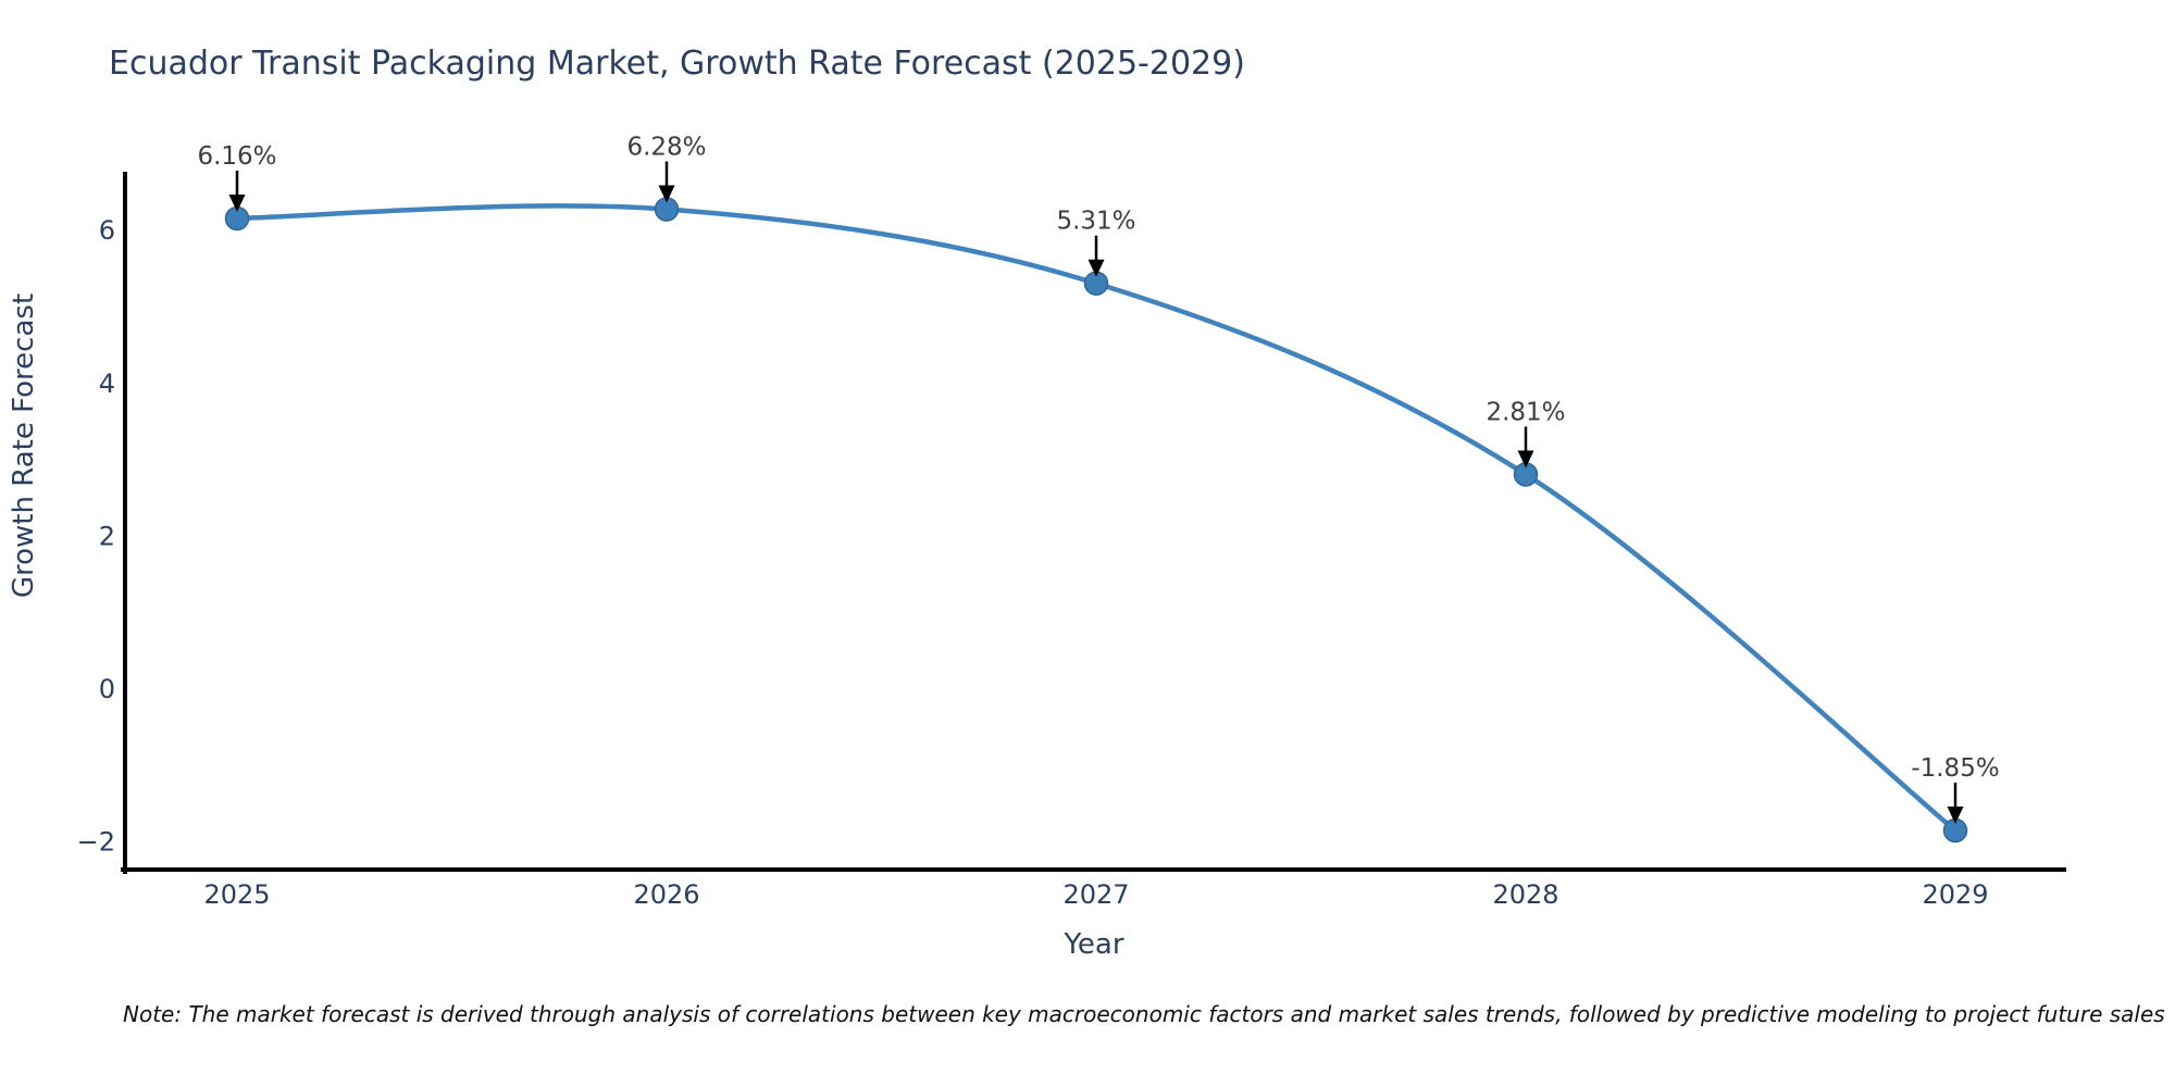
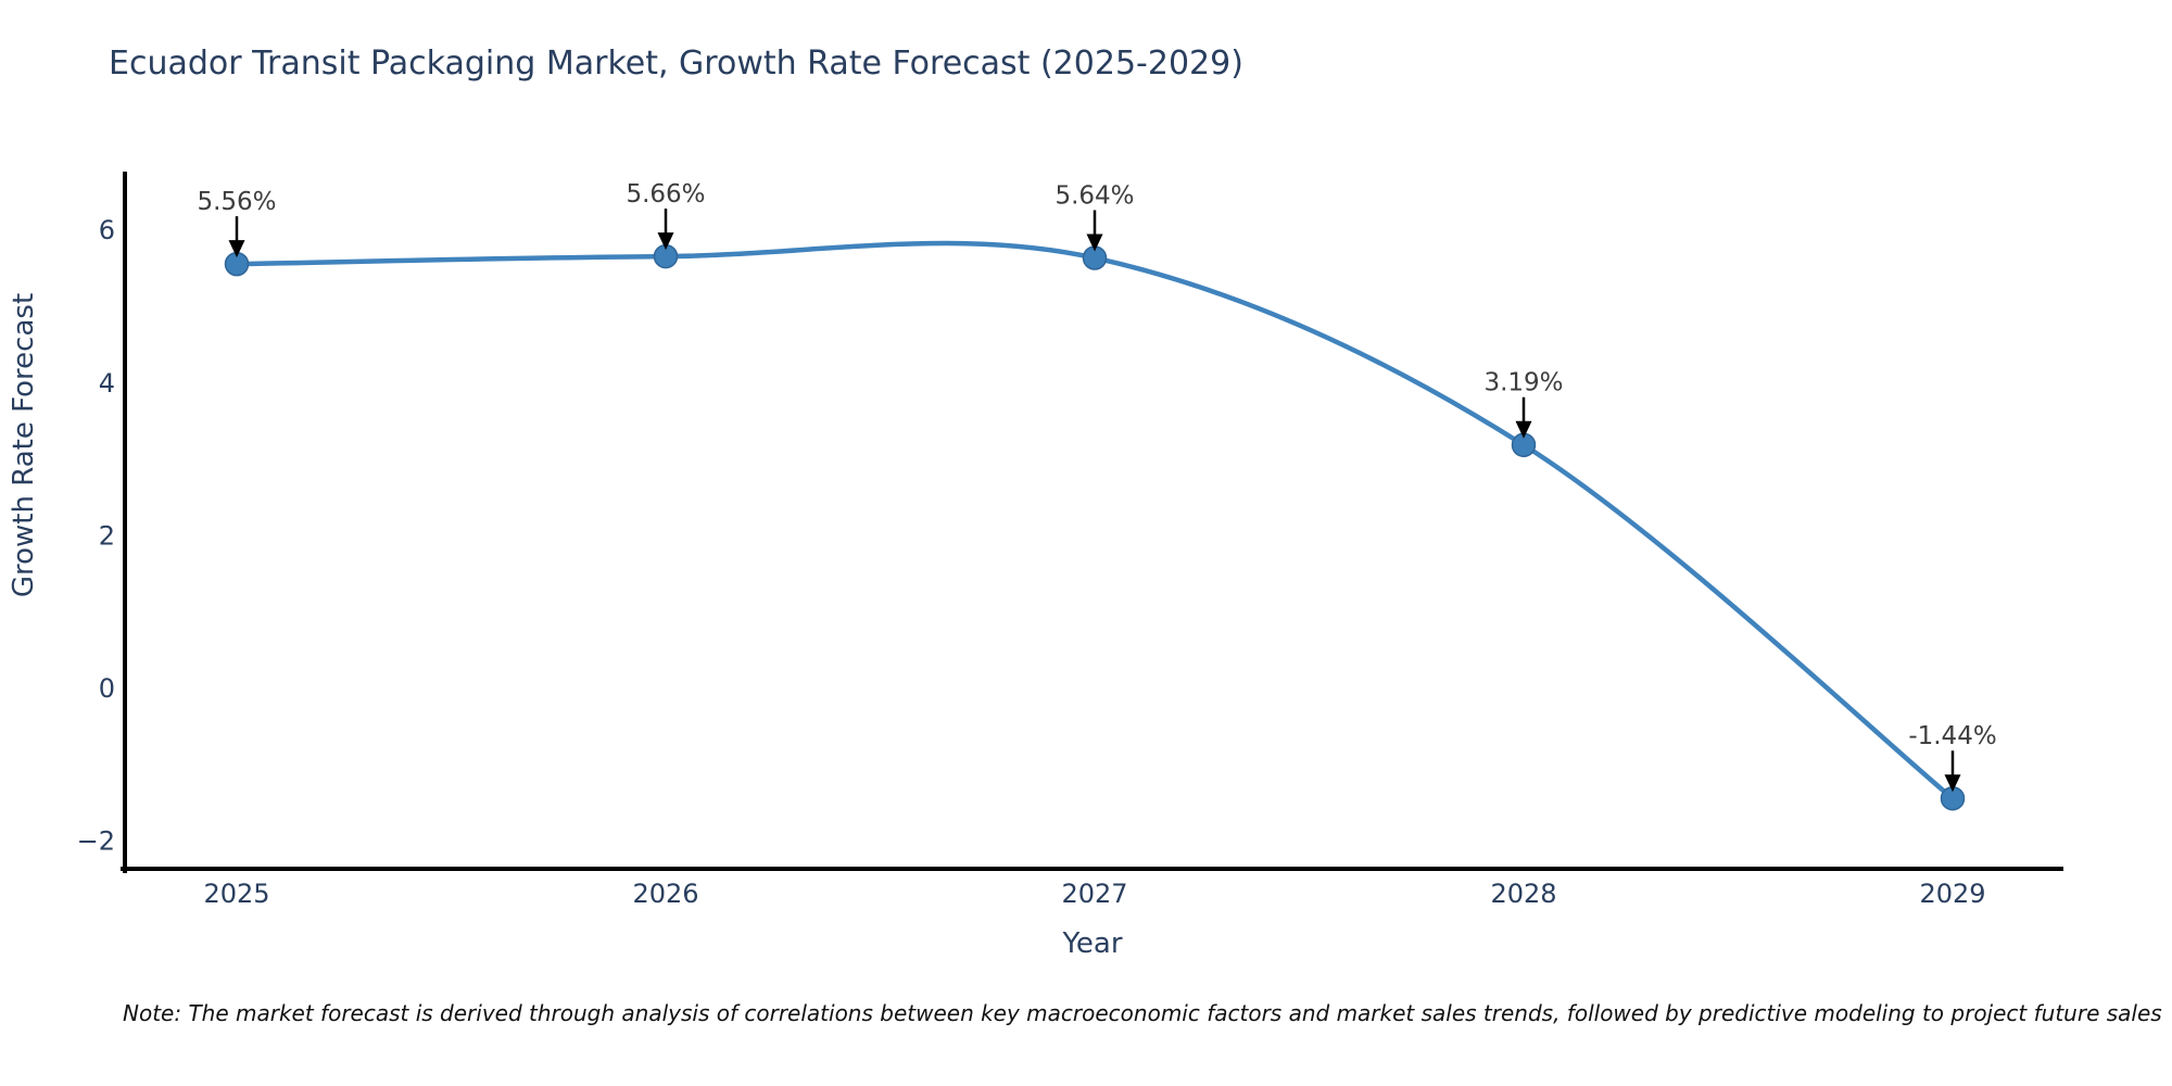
2025: 6.16% -> 5.56%
2026: 6.28% -> 5.66%
2027: 5.31% -> 5.64%
2028: 2.81% -> 3.19%
2029: -1.85% -> -1.44%
